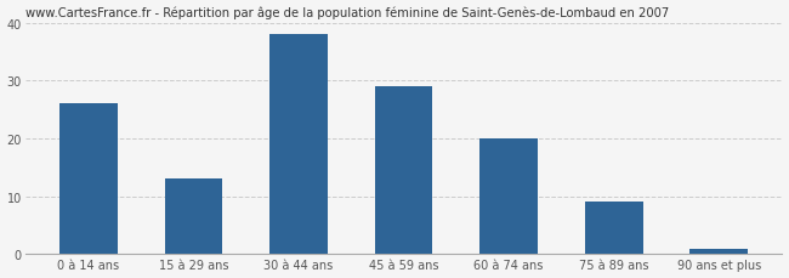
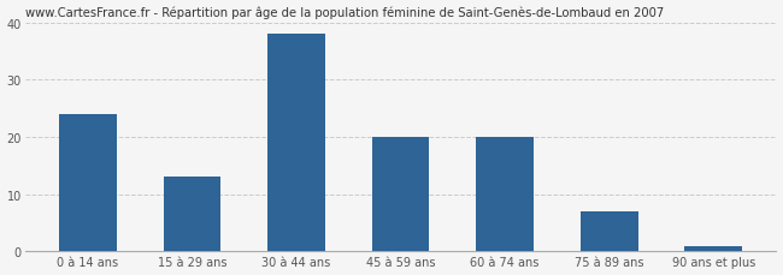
0 à 14 ans: 26 -> 24
45 à 59 ans: 29 -> 20
75 à 89 ans: 9 -> 7
